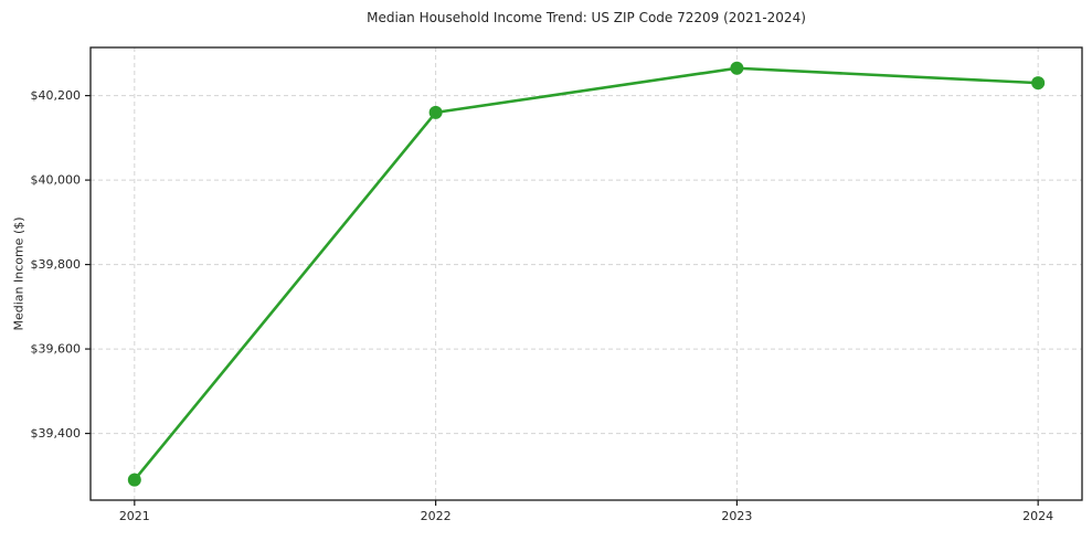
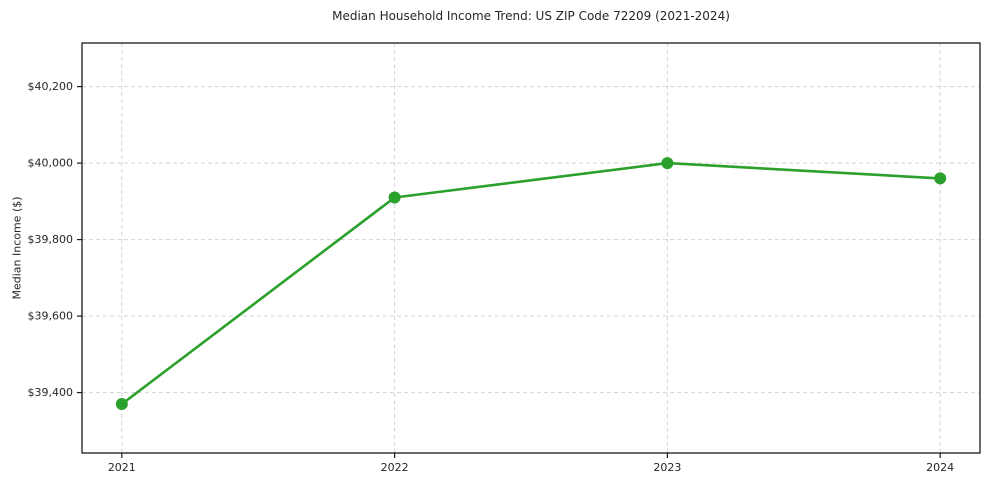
2021: $39290 -> $39370
2022: $40160 -> $39910
2023: $40260 -> $40000
2024: $40230 -> $39960
